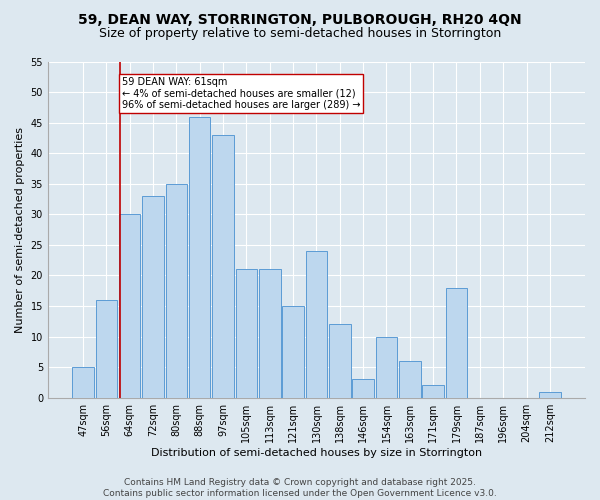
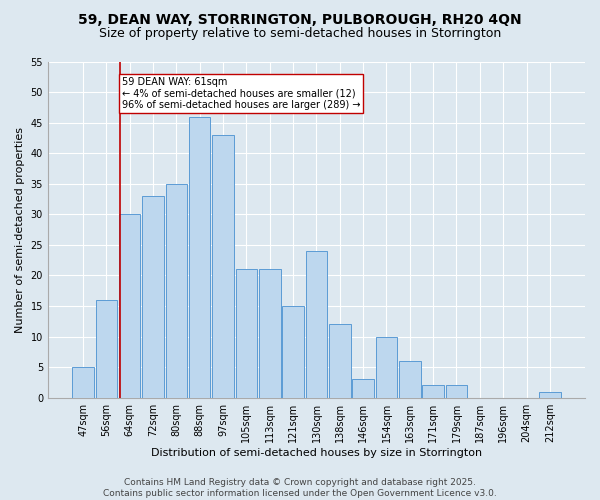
179sqm: 18 -> 2
